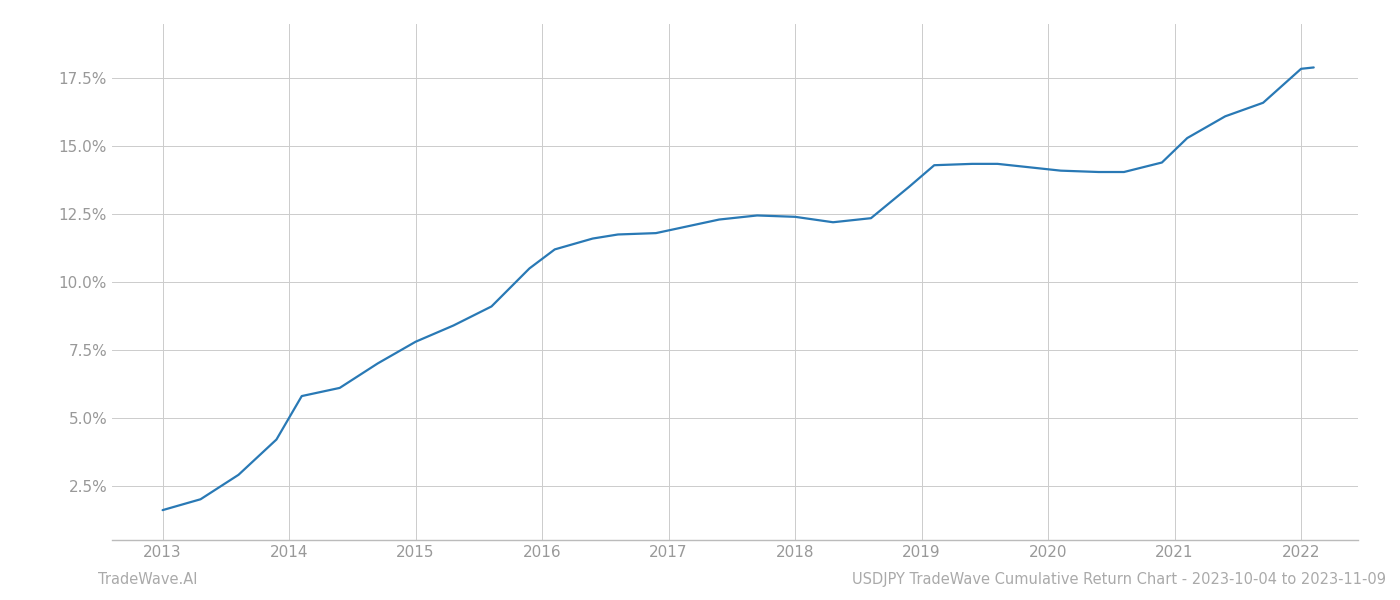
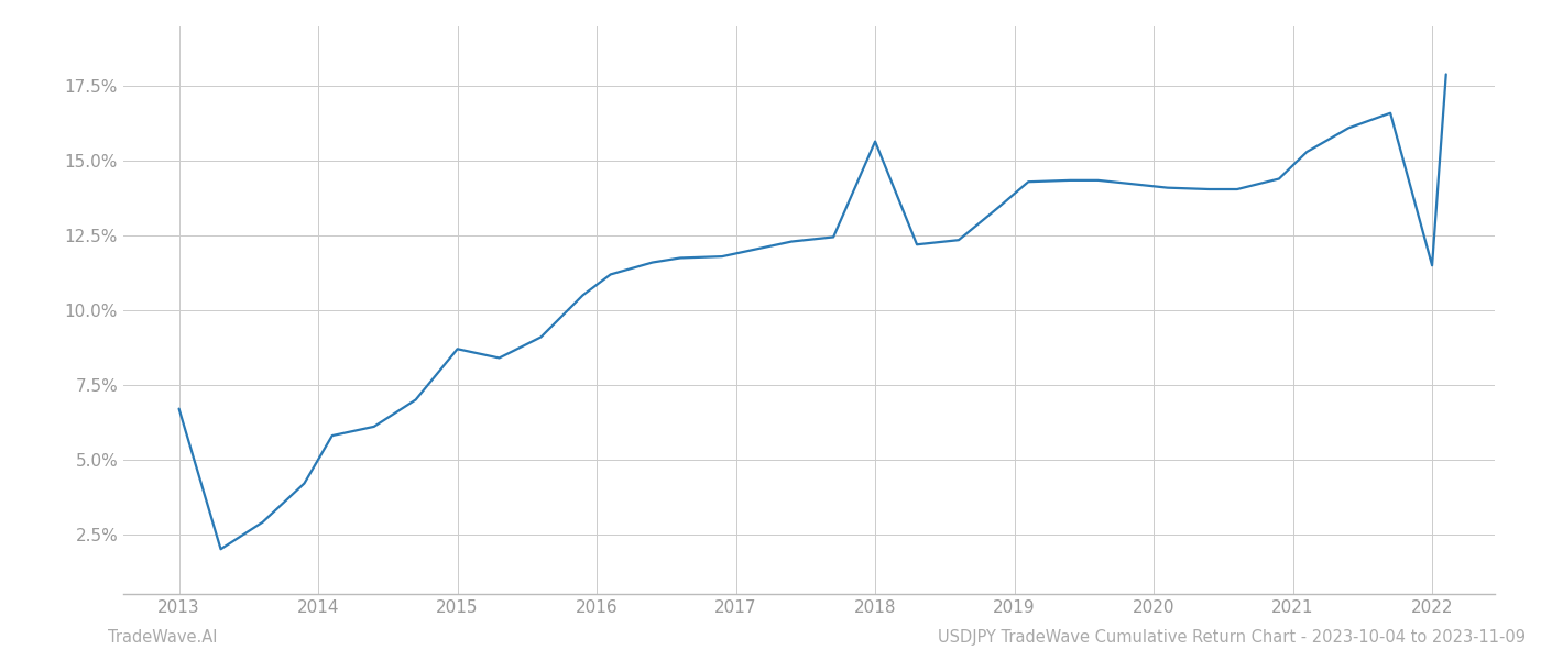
2013: 1.60% -> 6.70%
2015: 7.80% -> 8.70%
2018: 12.40% -> 15.65%
2022: 17.85% -> 11.50%
